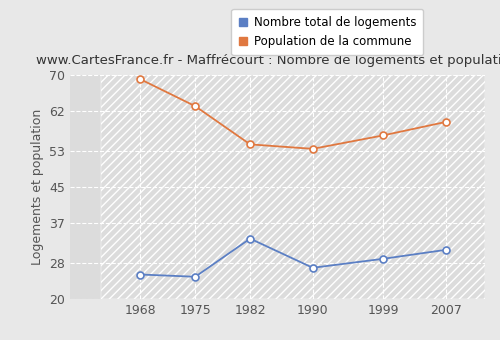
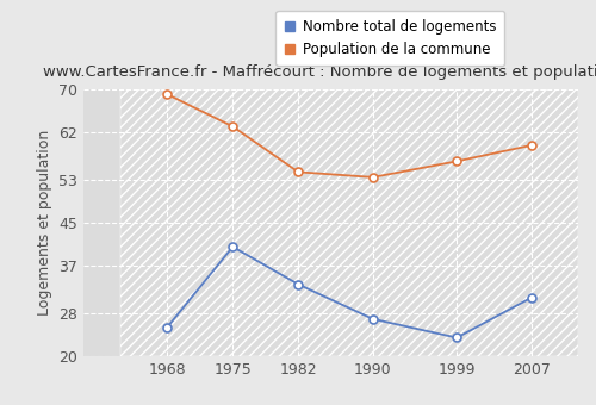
Nombre total de logements/1975: 25.0 -> 40.5
Nombre total de logements/1999: 29.0 -> 23.5
